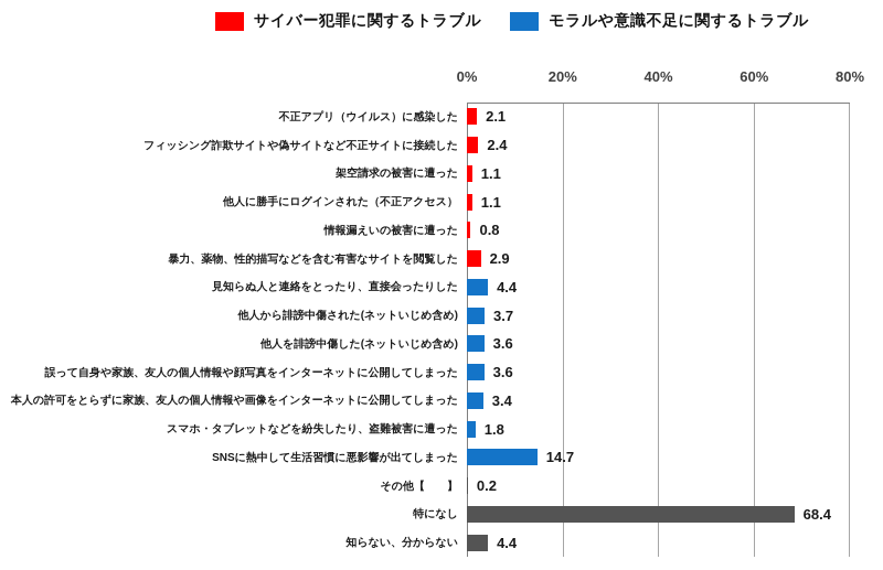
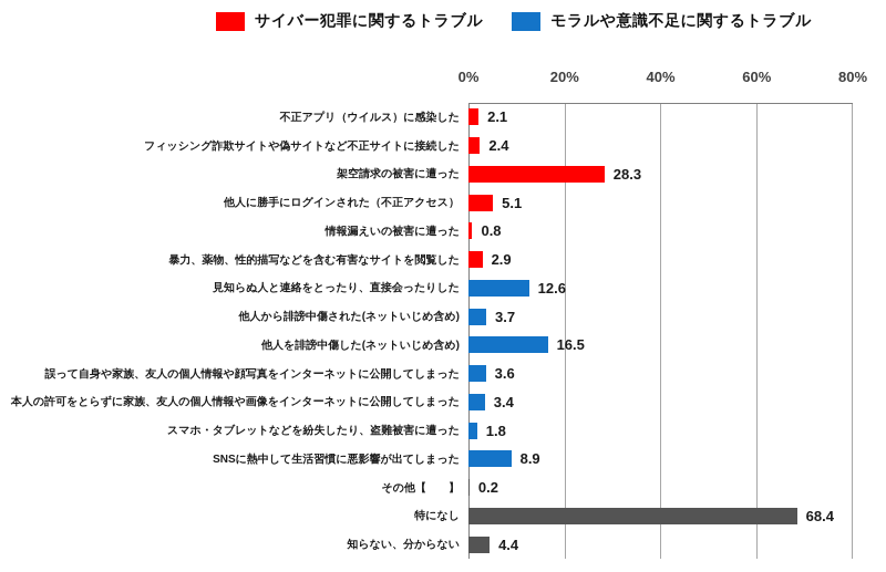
架空請求の被害に遭った: 1.1 -> 28.3
他人に勝手にログインされた（不正アクセス）: 1.1 -> 5.1
見知らぬ人と連絡をとったり、直接会ったりした: 4.4 -> 12.6
他人を誹謗中傷した(ネットいじめ含め): 3.6 -> 16.5
SNSに熱中して生活習慣に悪影響が出てしまった: 14.7 -> 8.9
